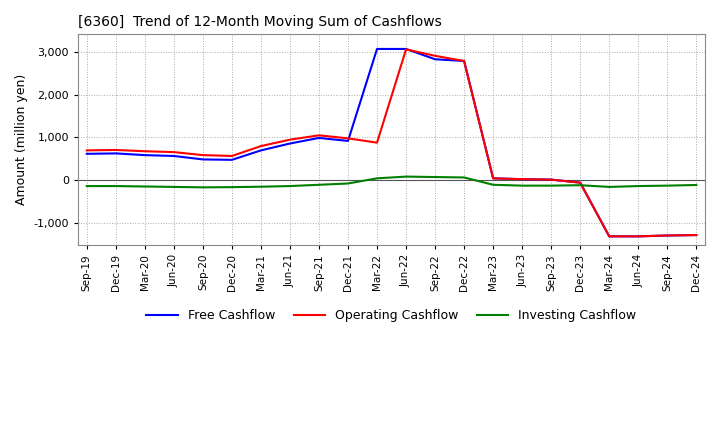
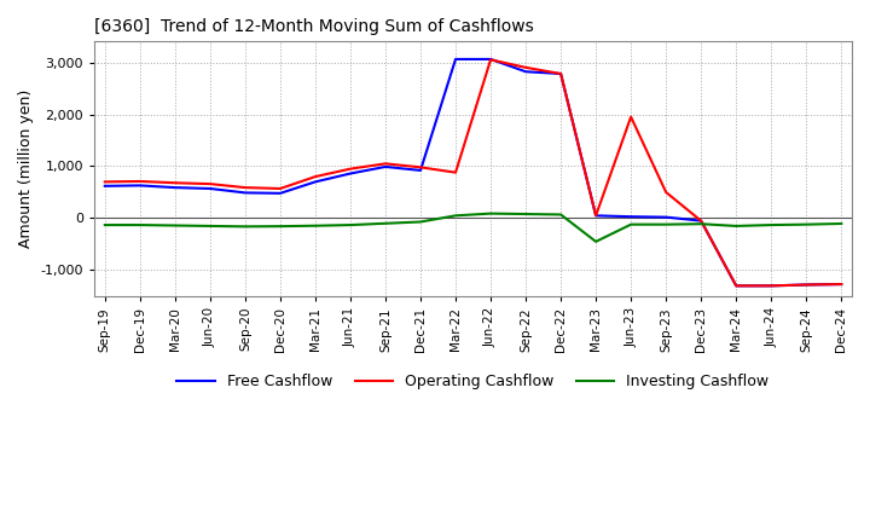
Investing Cashflow/Mar-23: -100 -> -450
Operating Cashflow/Jun-23: 30 -> 1,950
Operating Cashflow/Sep-23: 20 -> 500
